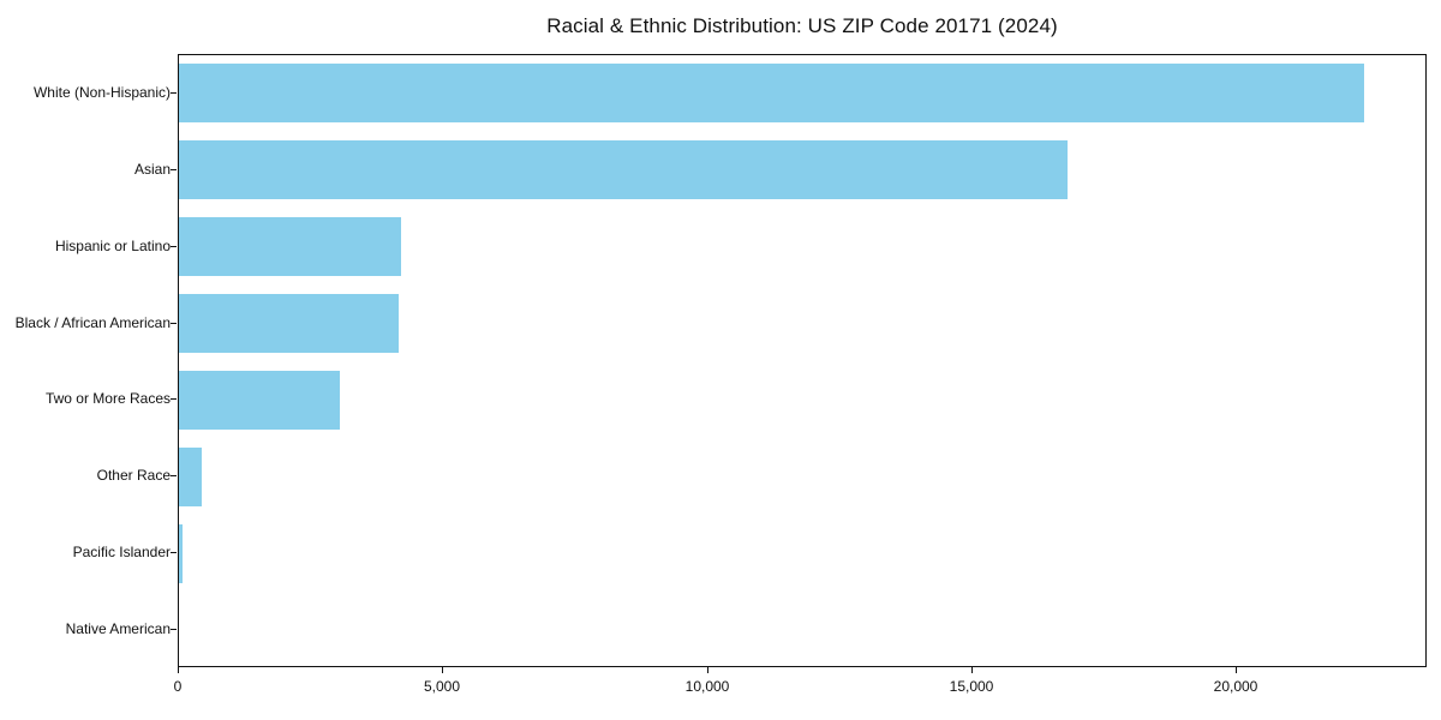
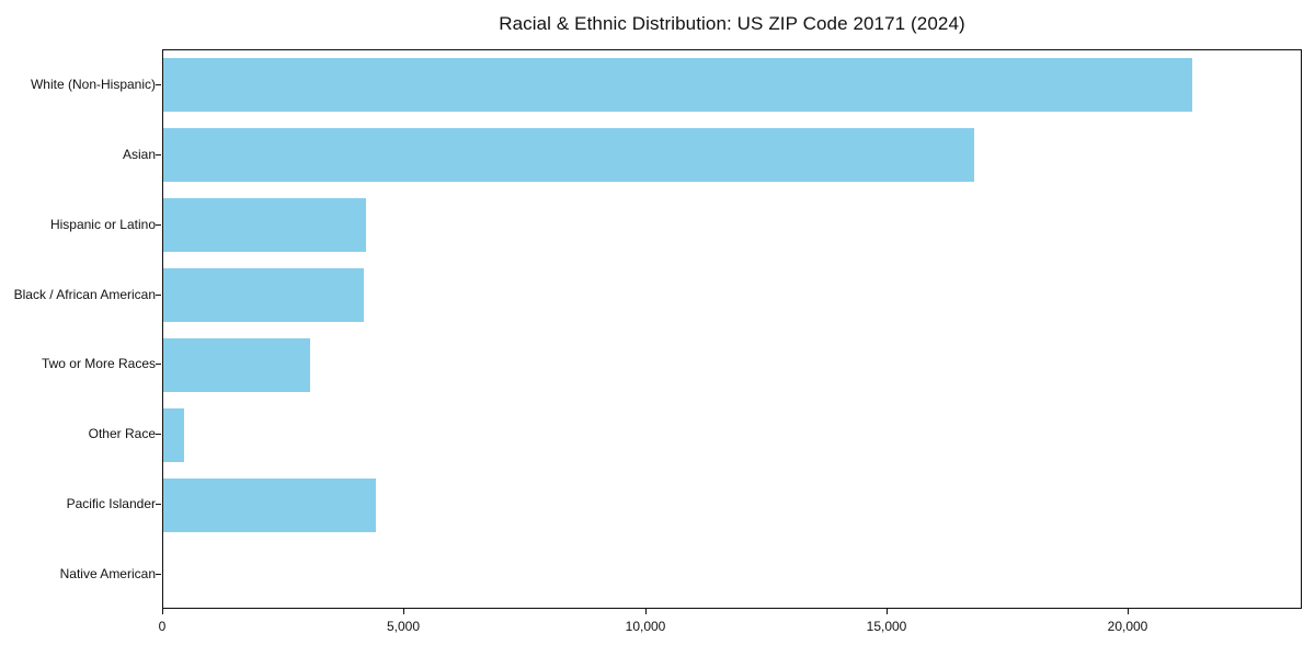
White (Non-Hispanic): 22400 -> 21300
Pacific Islander: 100 -> 4400
